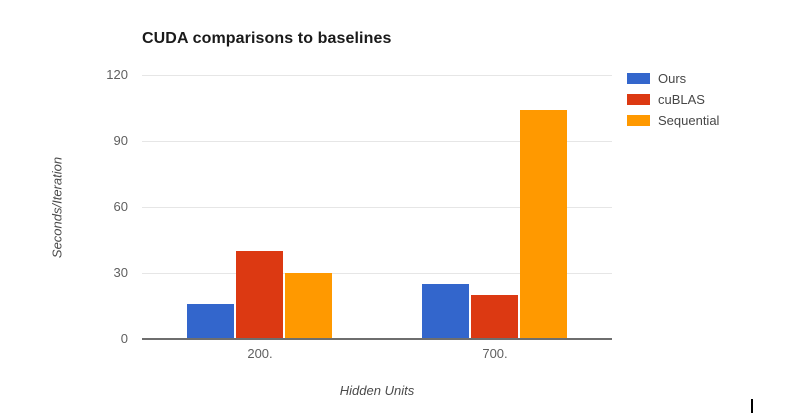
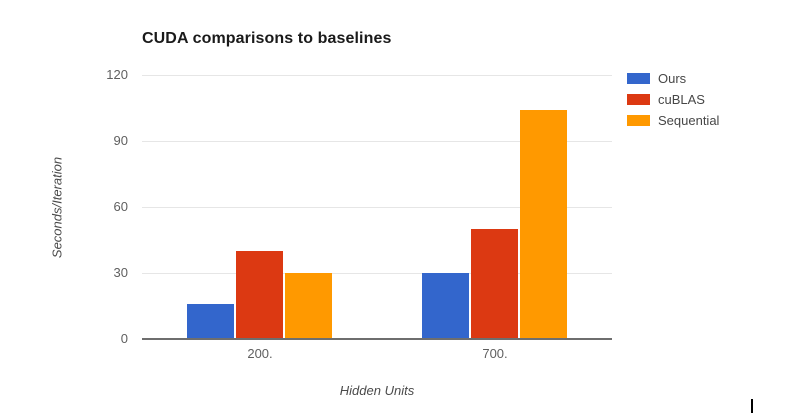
Ours/700.: 25 -> 30
cuBLAS/700.: 20 -> 50
